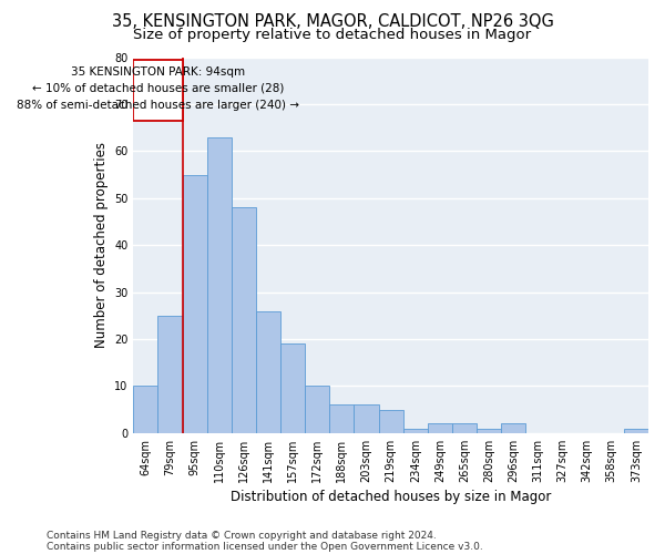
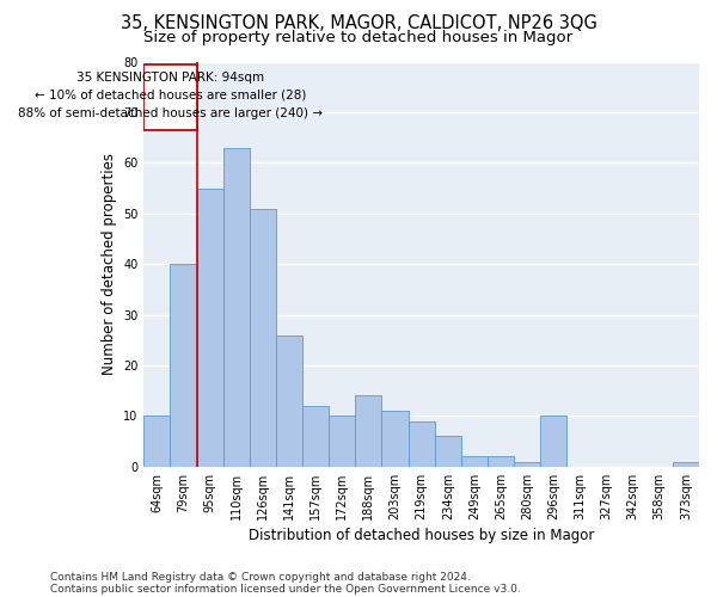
79sqm: 25 -> 40
126sqm: 48 -> 51
157sqm: 19 -> 12
188sqm: 6 -> 14
203sqm: 6 -> 11
219sqm: 5 -> 9
234sqm: 1 -> 6
296sqm: 2 -> 10
